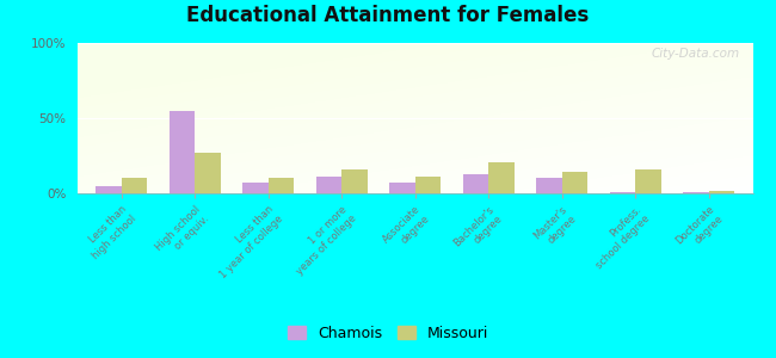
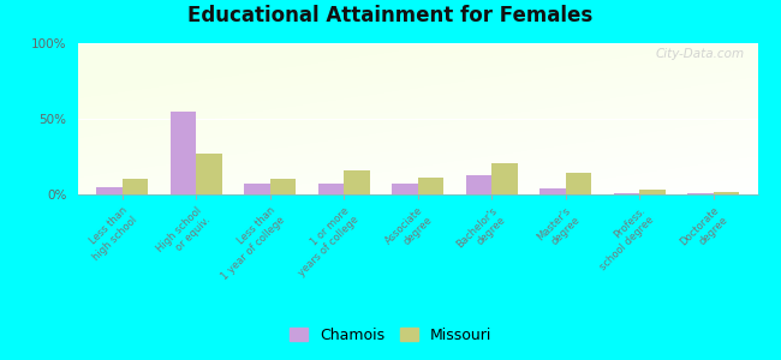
Chamois/1 or more years of college: 11% -> 7%
Chamois/Master's degree: 10% -> 4%
Missouri/Profess. school degree: 16% -> 3%
